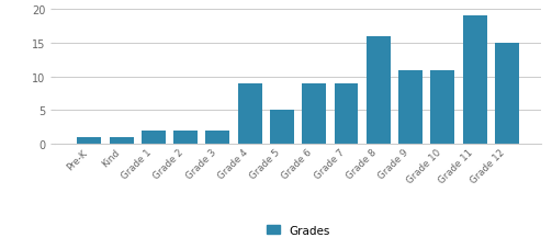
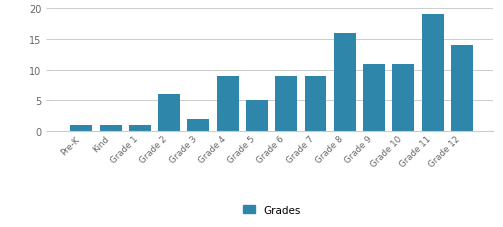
Grade 1: 2 -> 1
Grade 2: 2 -> 6
Grade 12: 15 -> 14
